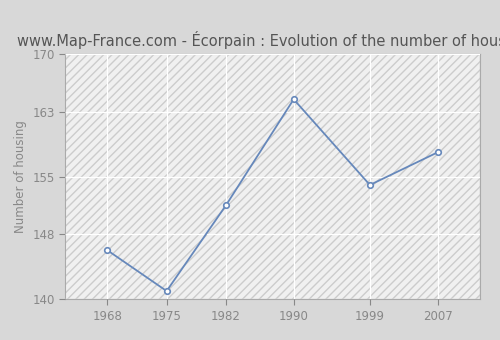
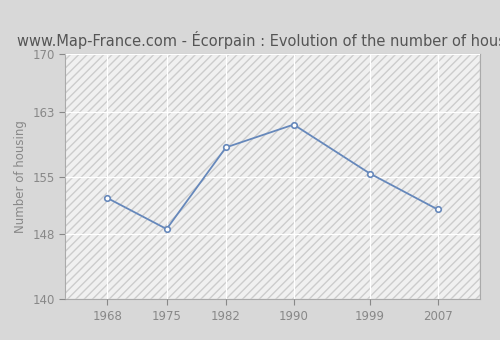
1968: 146.0 -> 152.4
1975: 141.0 -> 148.6
1982: 151.5 -> 158.6
1990: 164.5 -> 161.4
1999: 154.0 -> 155.4
2007: 158.0 -> 151.0
